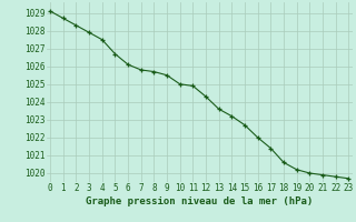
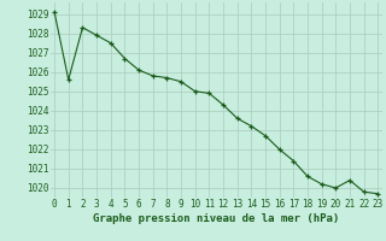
1: 1028.7 -> 1025.6
21: 1019.9 -> 1020.4
